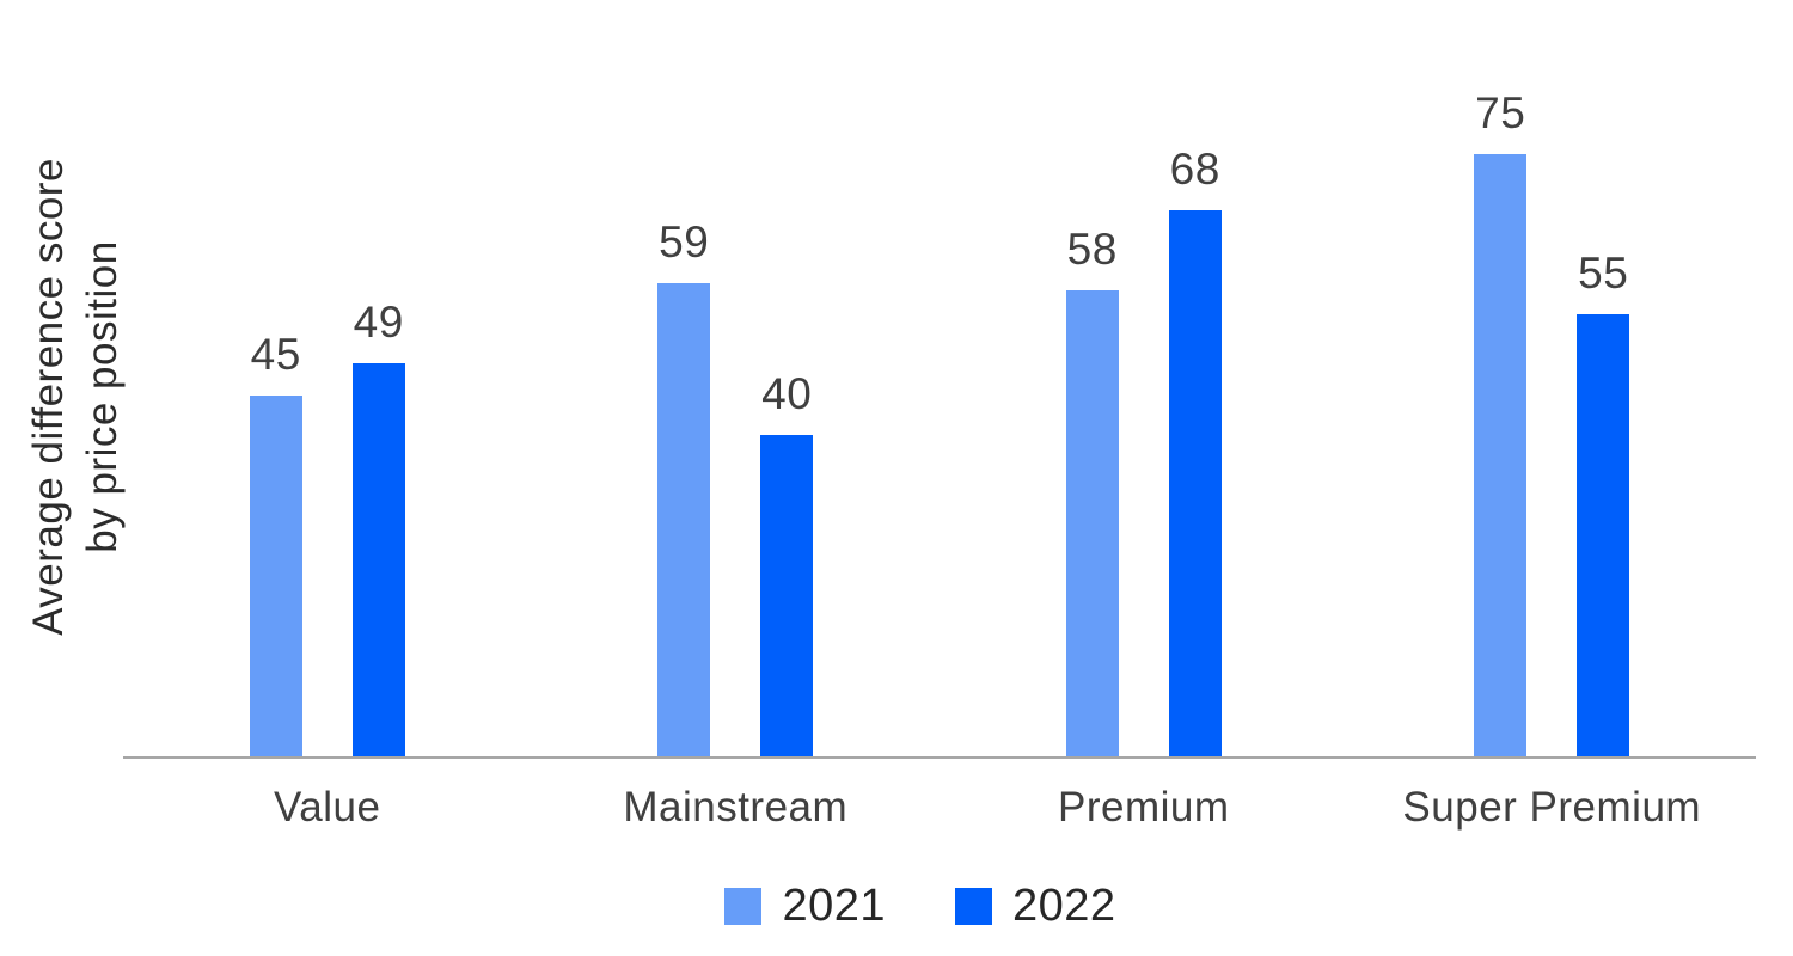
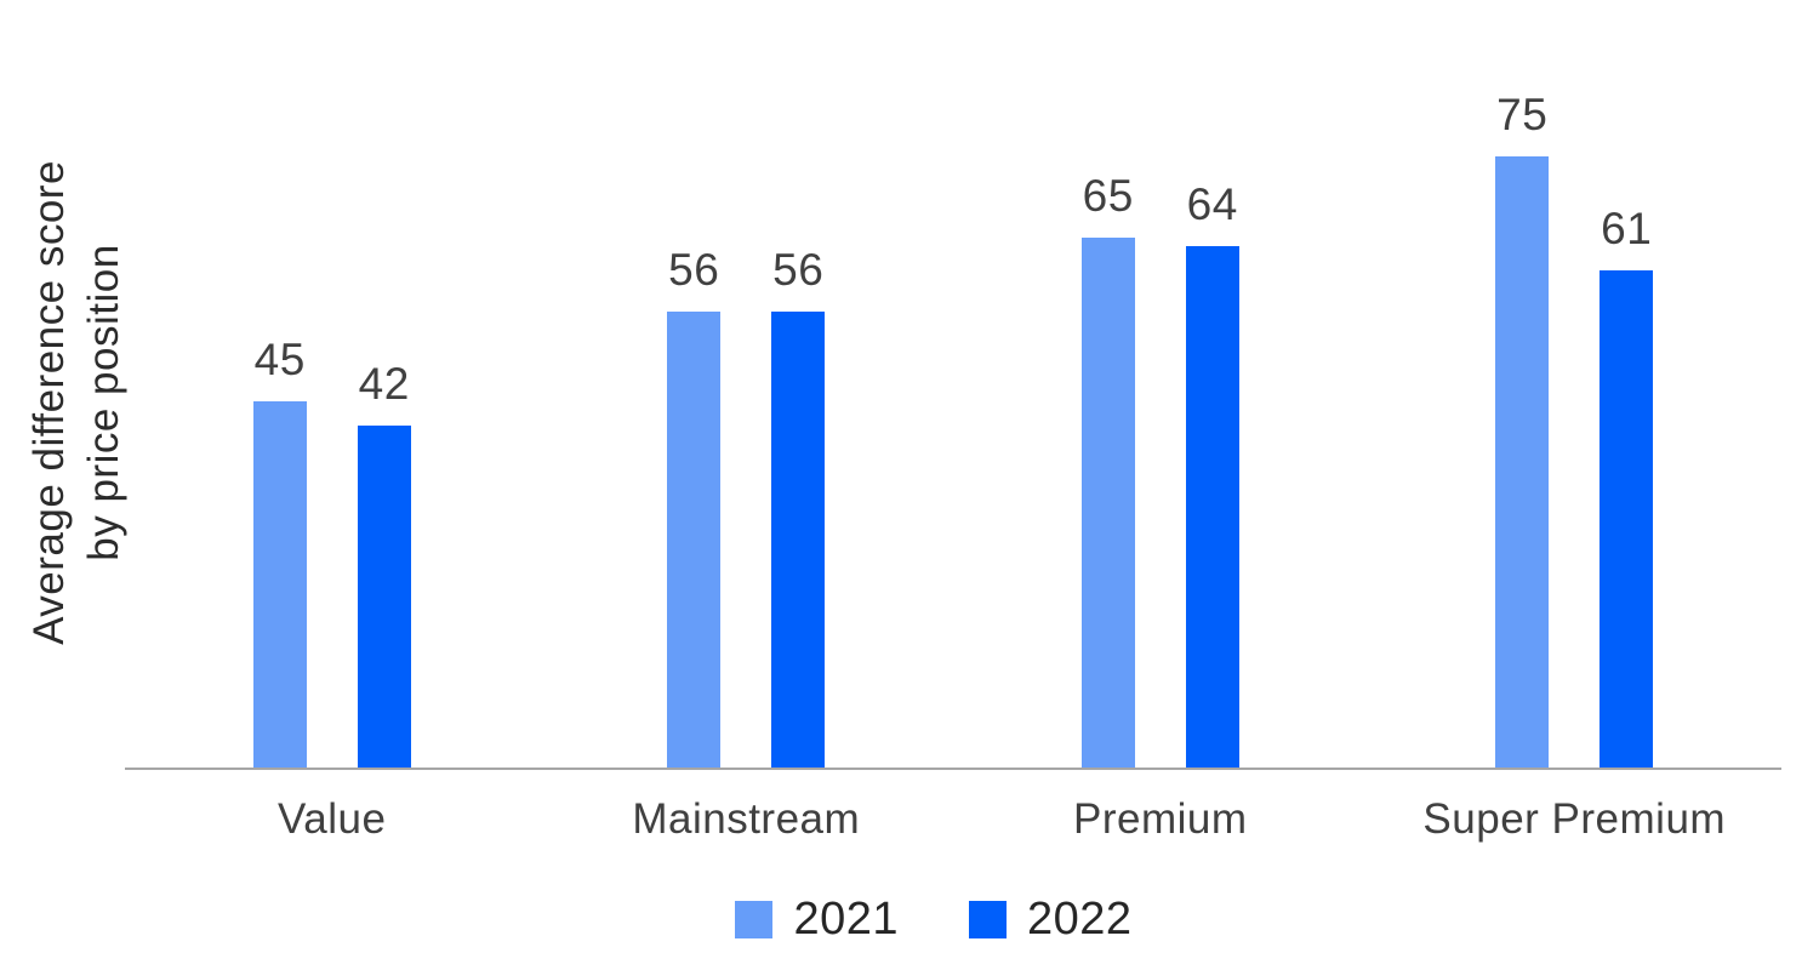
2022/Value: 49 -> 42
2021/Mainstream: 59 -> 56
2022/Mainstream: 40 -> 56
2021/Premium: 58 -> 65
2022/Premium: 68 -> 64
2022/Super Premium: 55 -> 61
